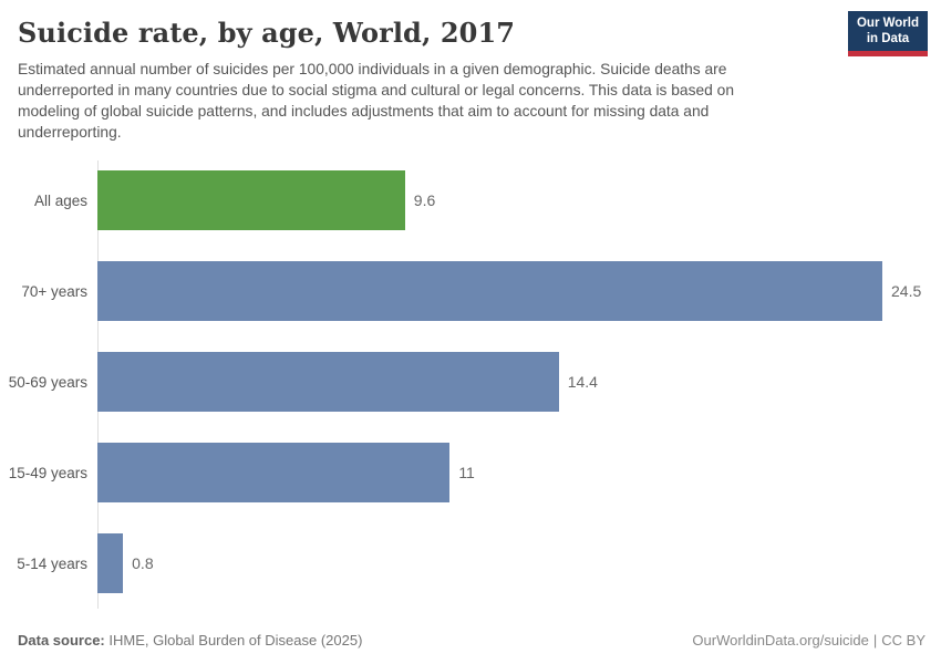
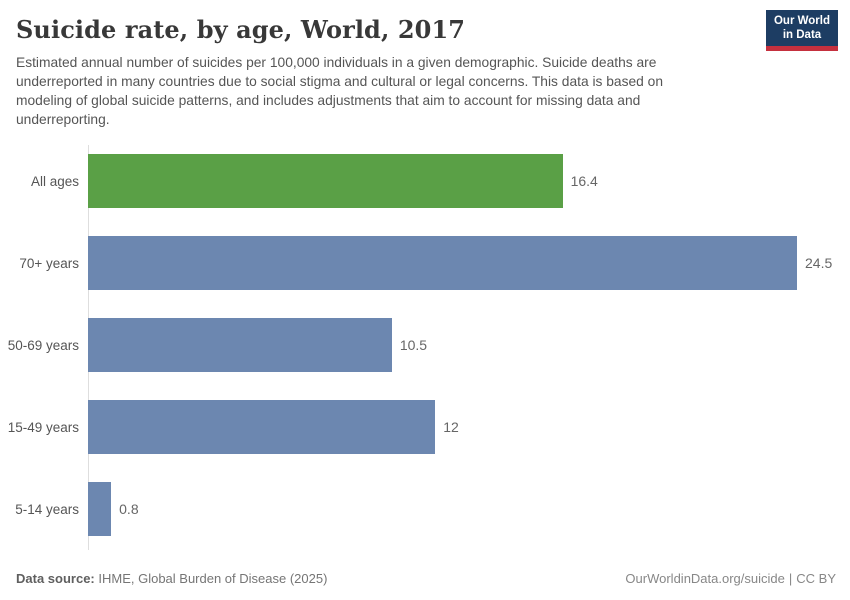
All ages: 9.6 -> 16.4
50-69 years: 14.4 -> 10.5
15-49 years: 11 -> 12
